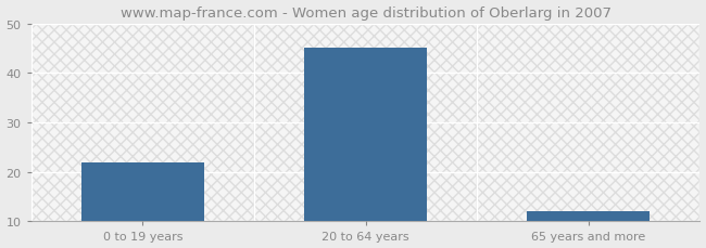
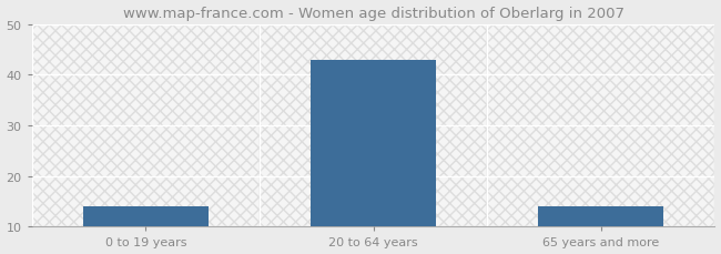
0 to 19 years: 22 -> 14
20 to 64 years: 45 -> 43
65 years and more: 12 -> 14
